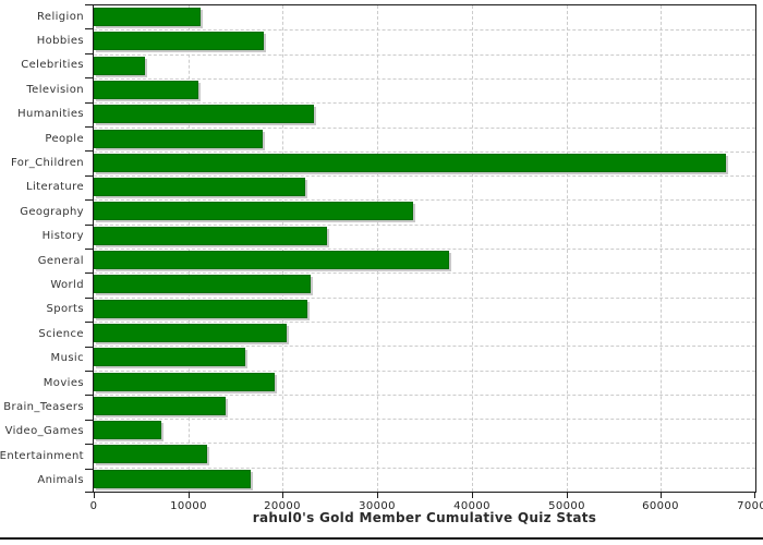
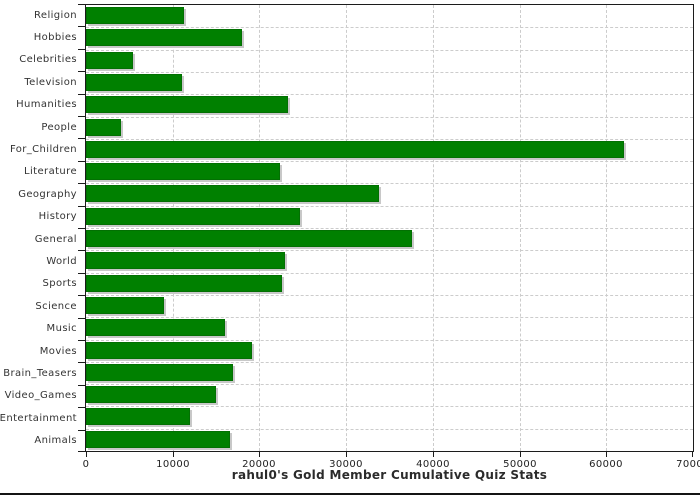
People: 18000 -> 4000
For_Children: 67000 -> 62000
Science: 20000 -> 9000
Brain_Teasers: 14000 -> 17000
Video_Games: 7000 -> 15000
